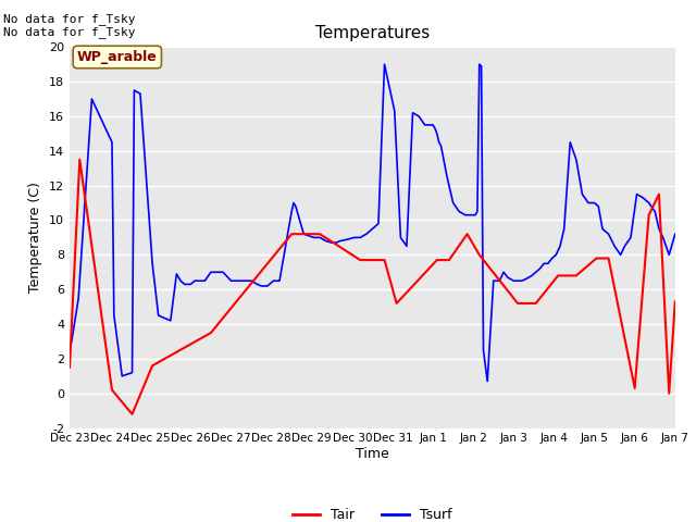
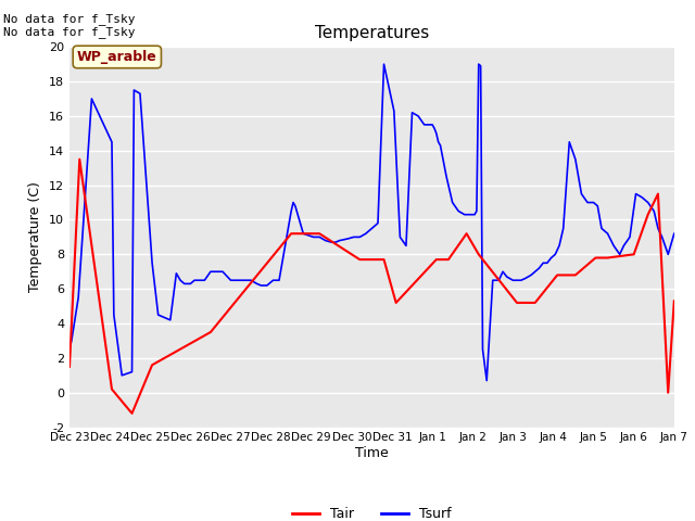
Tair/Jan 6: 0.3 -> 8.0
